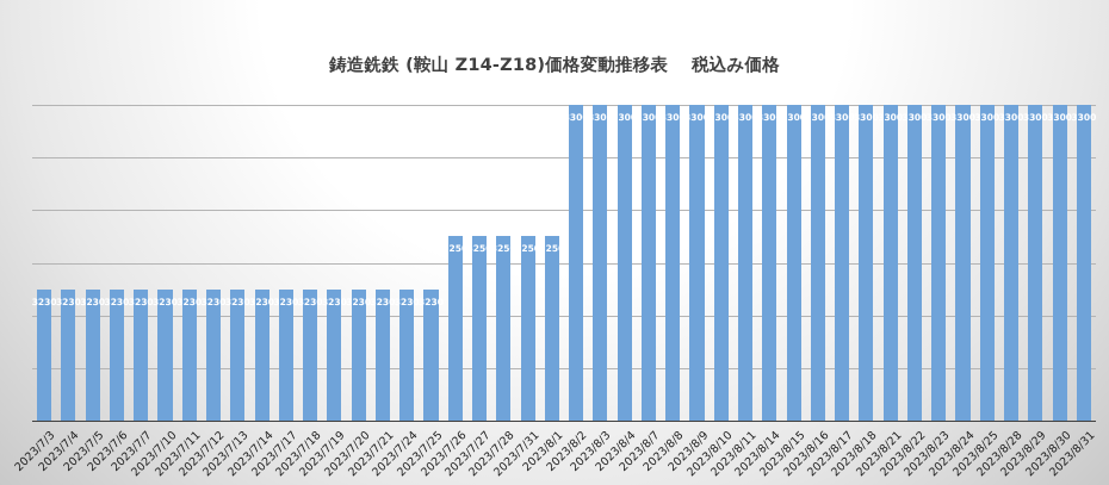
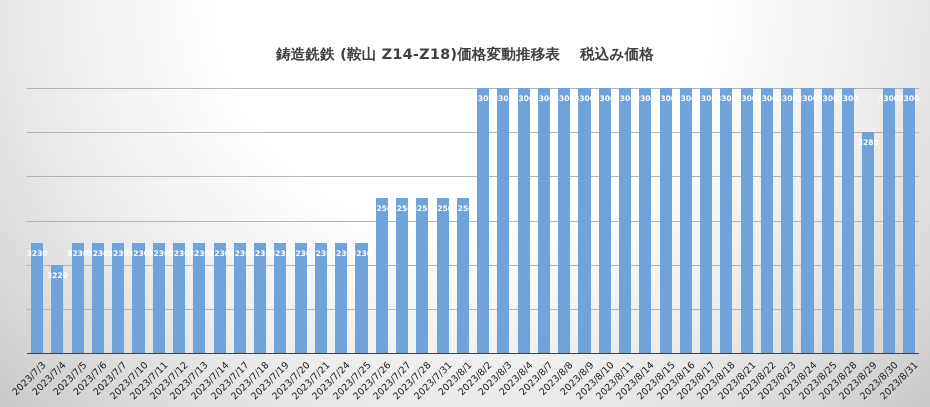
2023/7/4: 3230 -> 3220
2023/8/29: 3300 -> 3280
